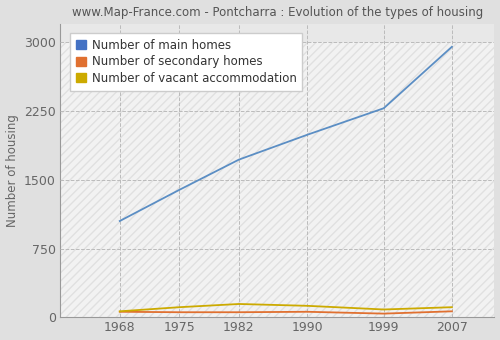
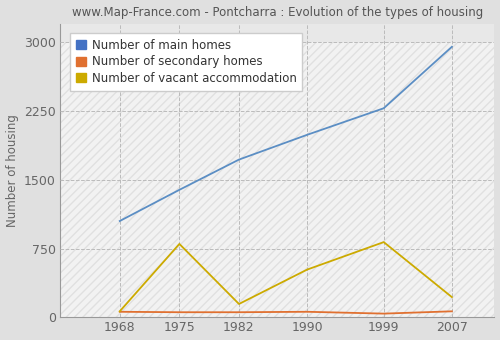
Number of vacant accommodation/1975: 110 -> 800
Number of vacant accommodation/1990: 120 -> 520
Number of vacant accommodation/1999: 80 -> 820
Number of vacant accommodation/2007: 110 -> 220
